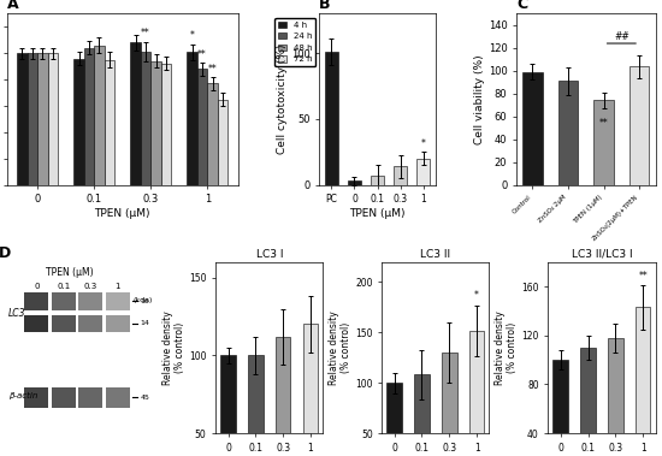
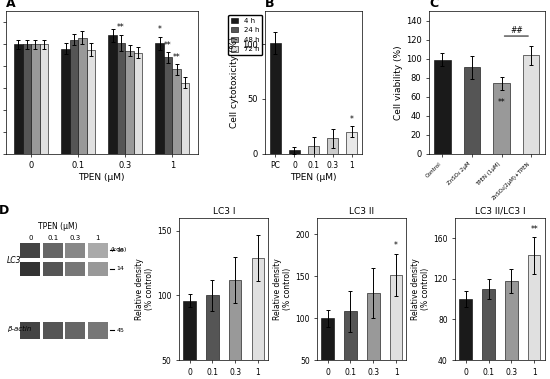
LC3 I/0: 100 -> 96
LC3 I/1: 120 -> 129
